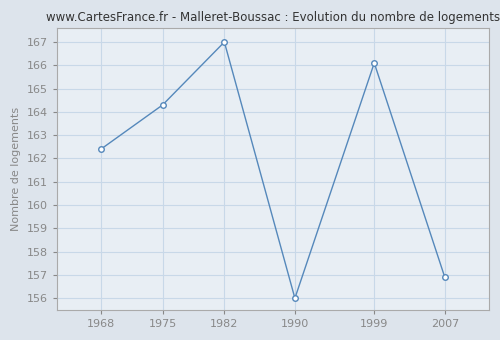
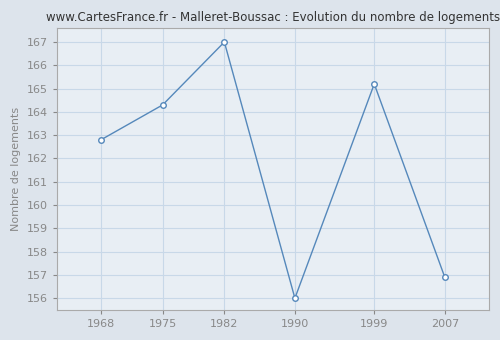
1968: 162.4 -> 162.8
1999: 166.1 -> 165.2
